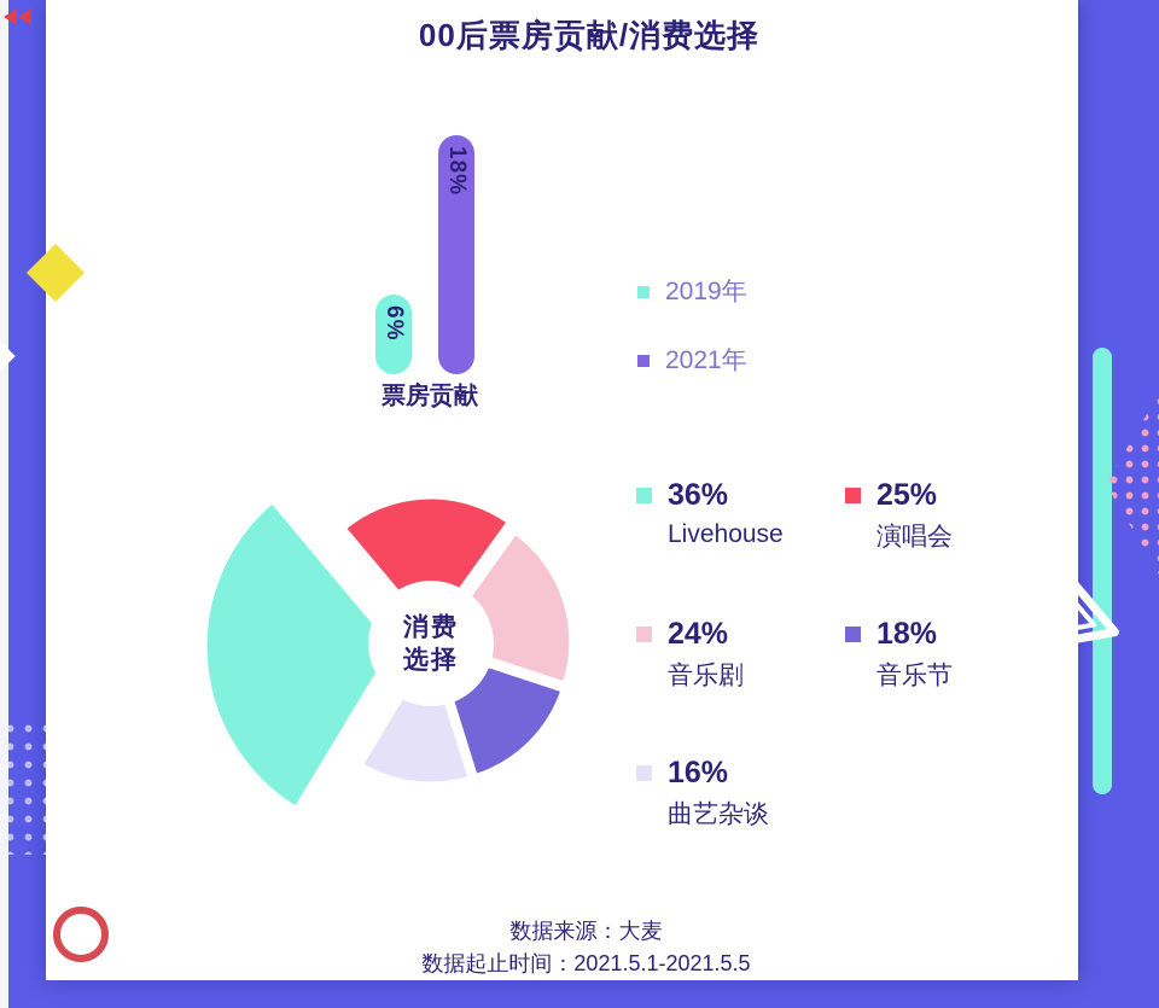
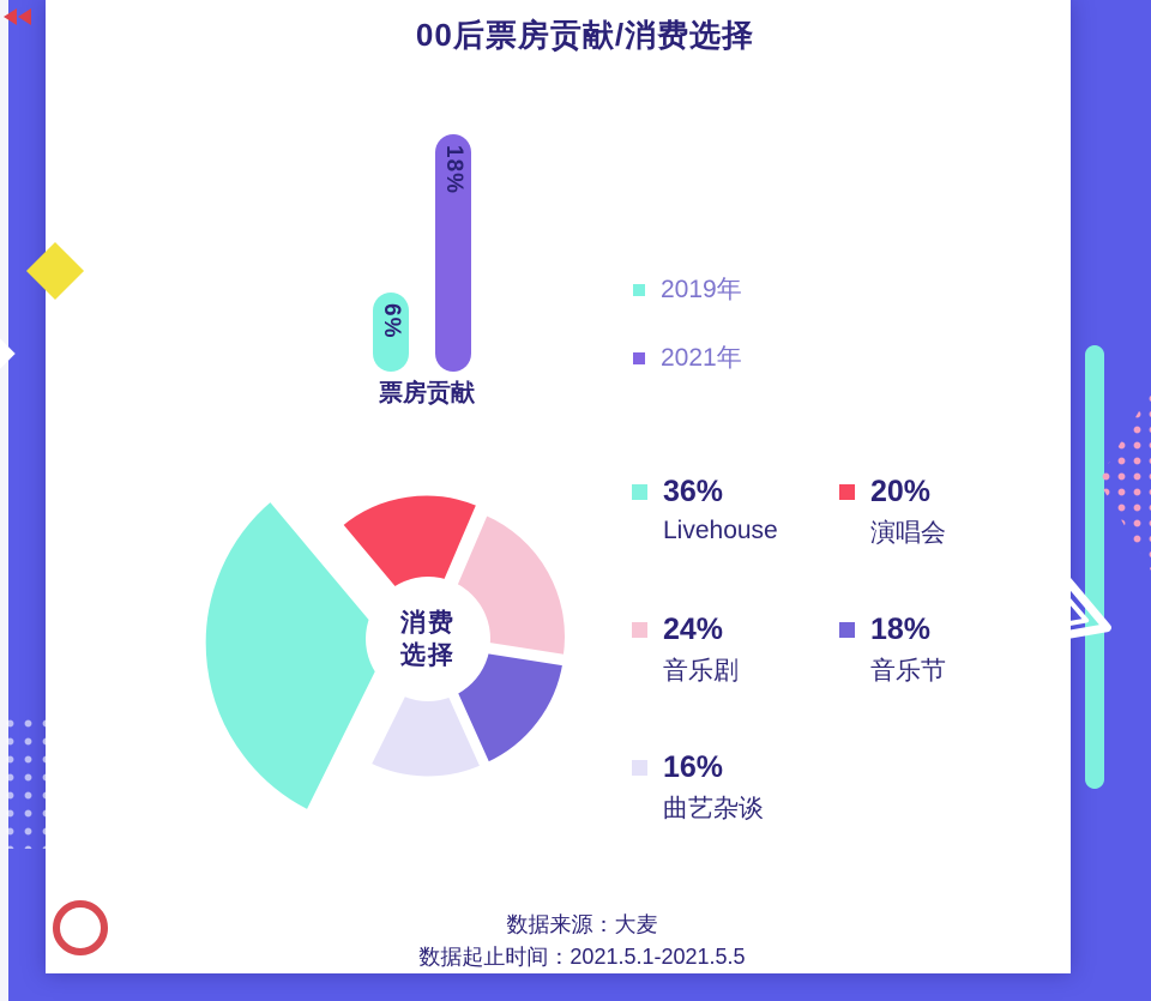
消费选择/演唱会: 25% -> 20%
